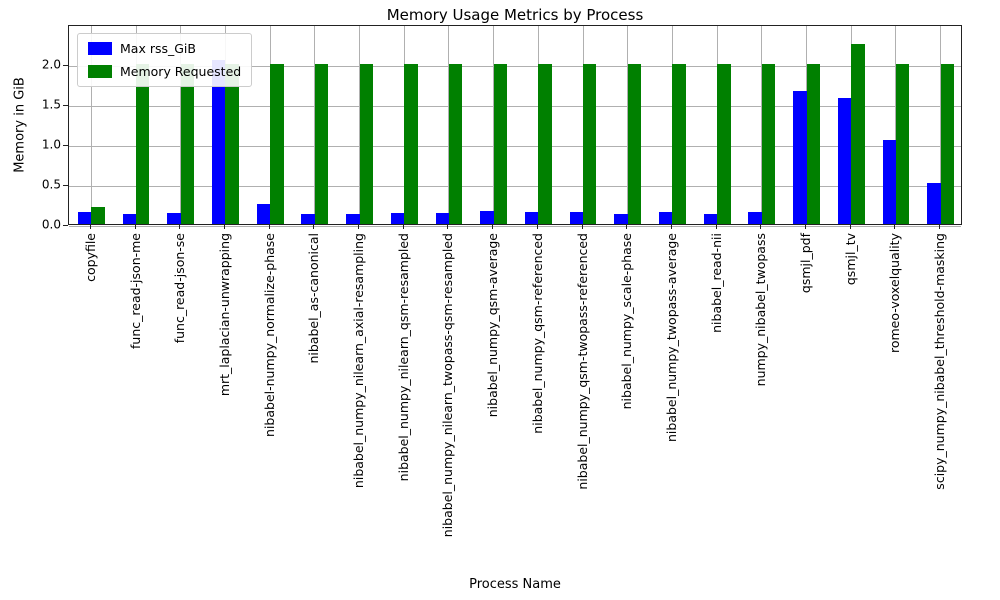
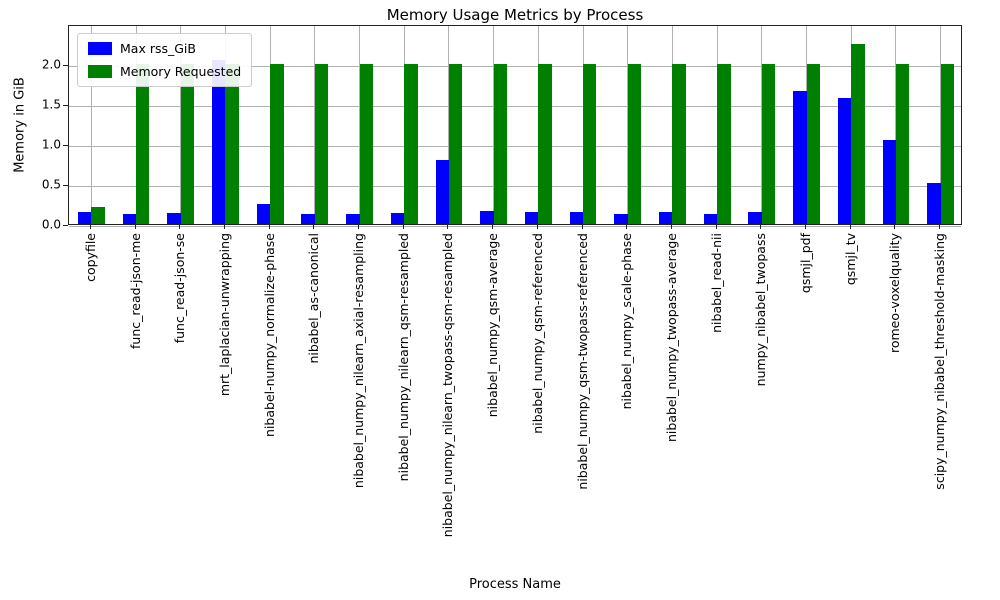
Max rss_GiB/nibabel_numpy_nilearn_twopass-qsm-resampled: 0.1 -> 0.8
